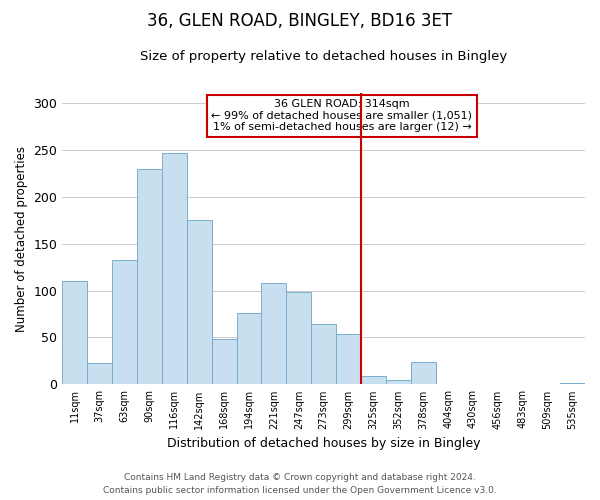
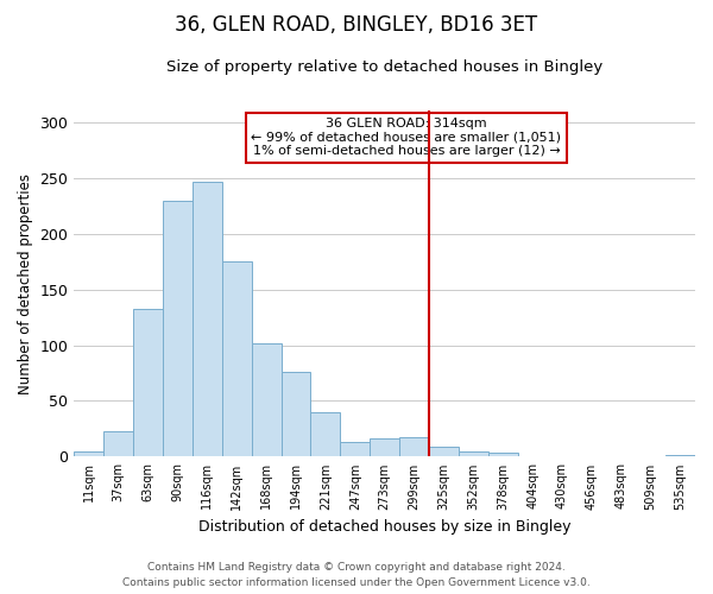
11sqm: 110 -> 5
168sqm: 48 -> 102
221sqm: 108 -> 40
247sqm: 98 -> 13
273sqm: 64 -> 16
299sqm: 54 -> 18
378sqm: 24 -> 4
